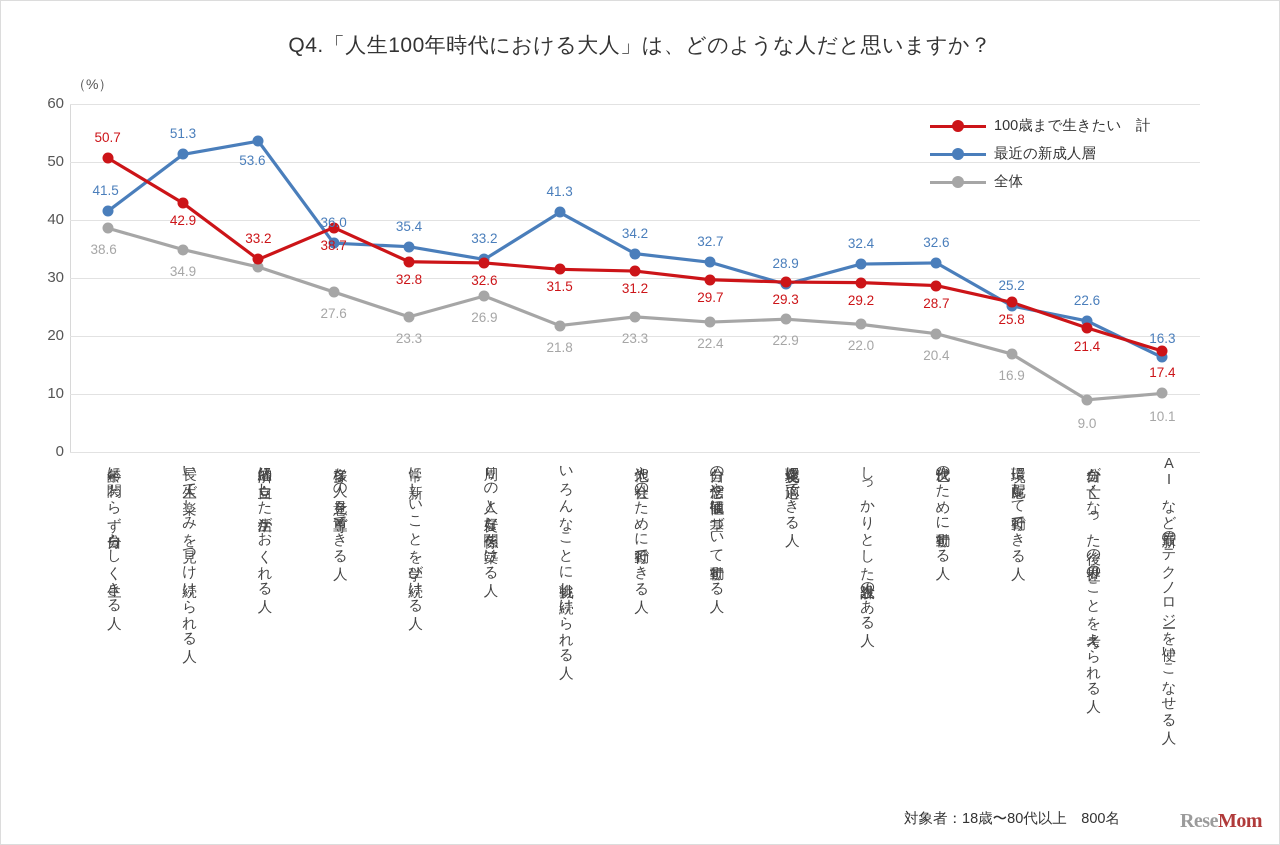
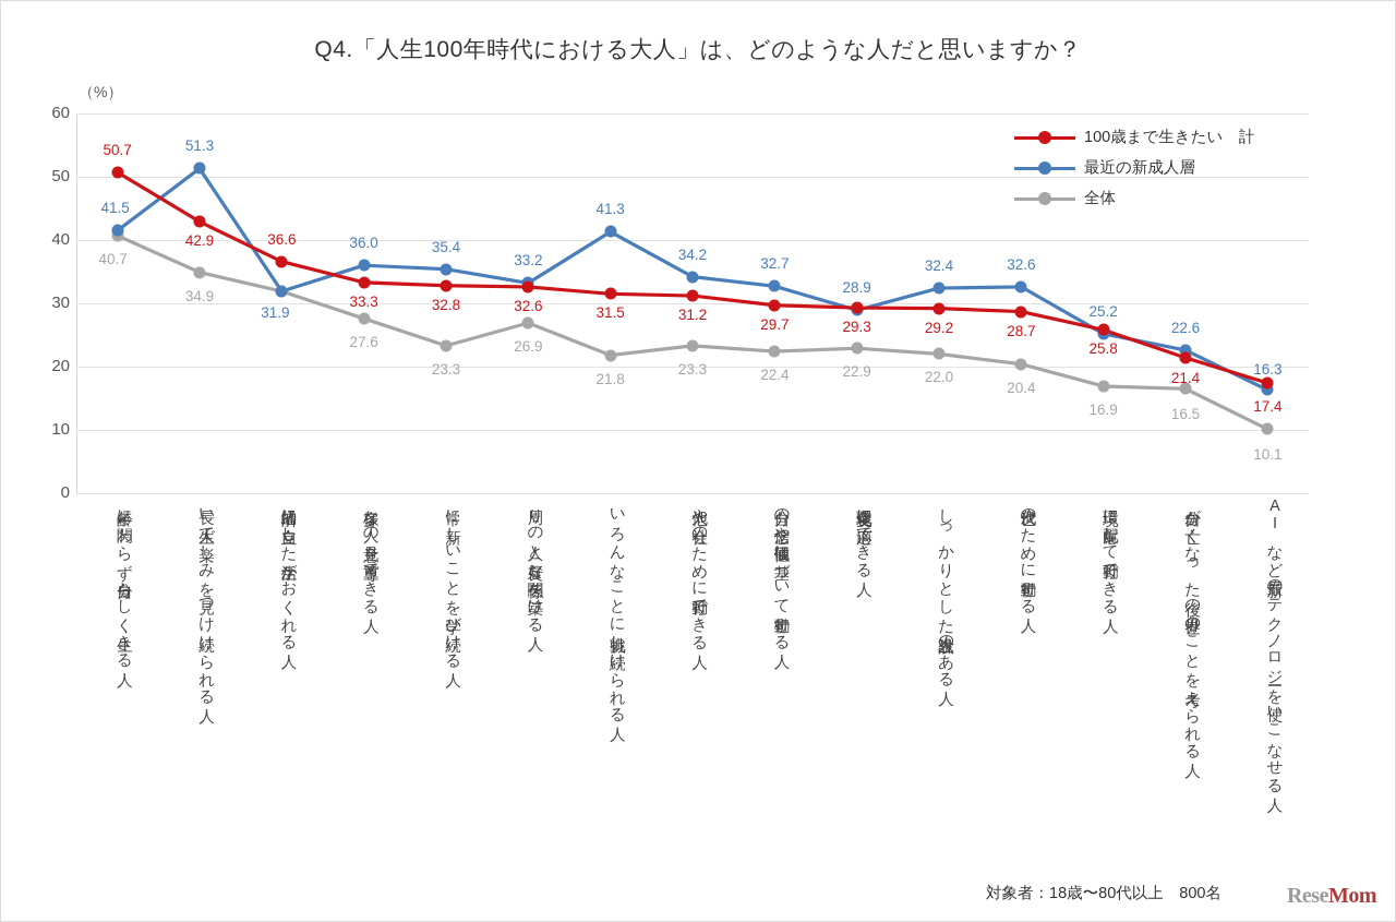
全体/年齢に関わらず自分らしく生きる人: 38.6 -> 40.7
100歳まで生きたい 計/経済的に自立した生活がおくれる人: 33.2 -> 36.6
最近の新成人層/経済的に自立した生活がおくれる人: 53.6 -> 31.9
100歳まで生きたい 計/多様な人の意見を尊重できる人: 38.7 -> 33.3
全体/自分が亡くなった後の世界のことを考えられる人: 9.0 -> 16.5
